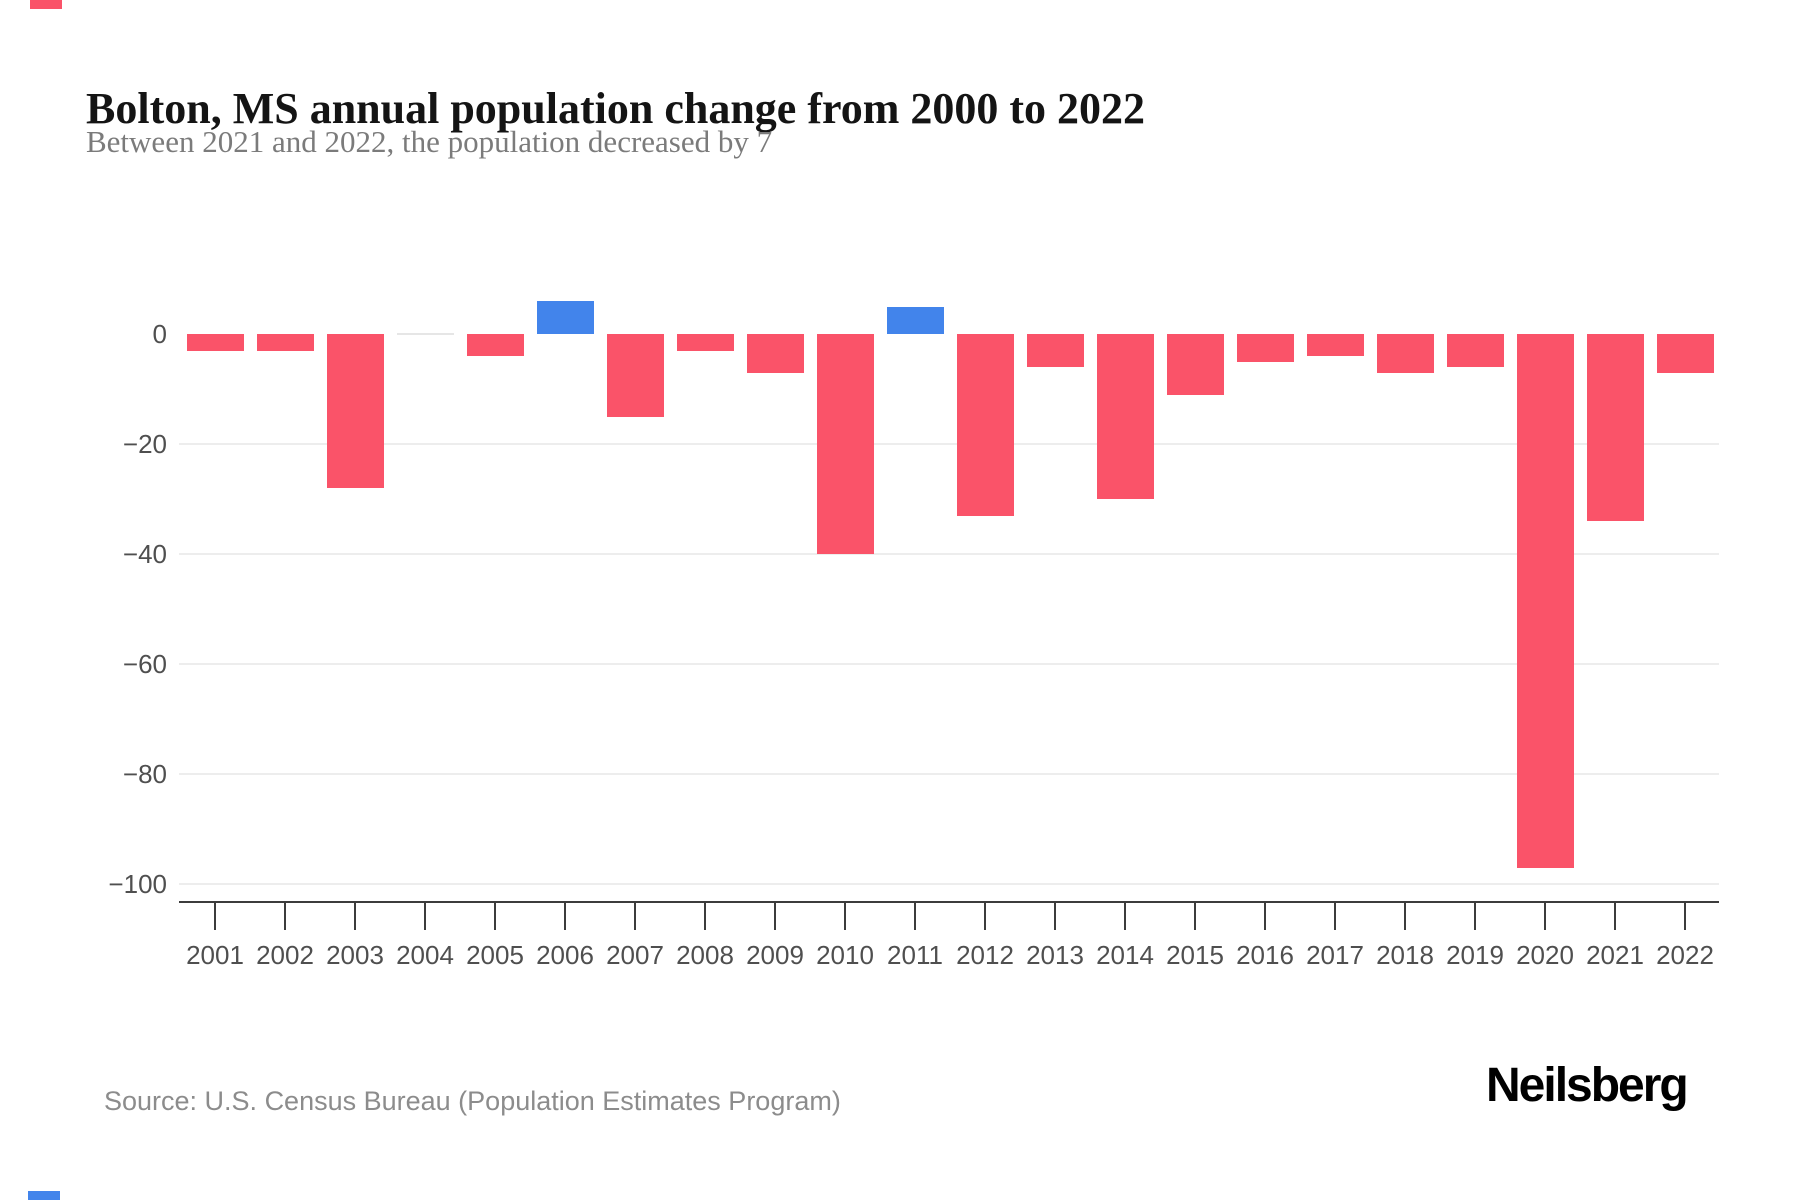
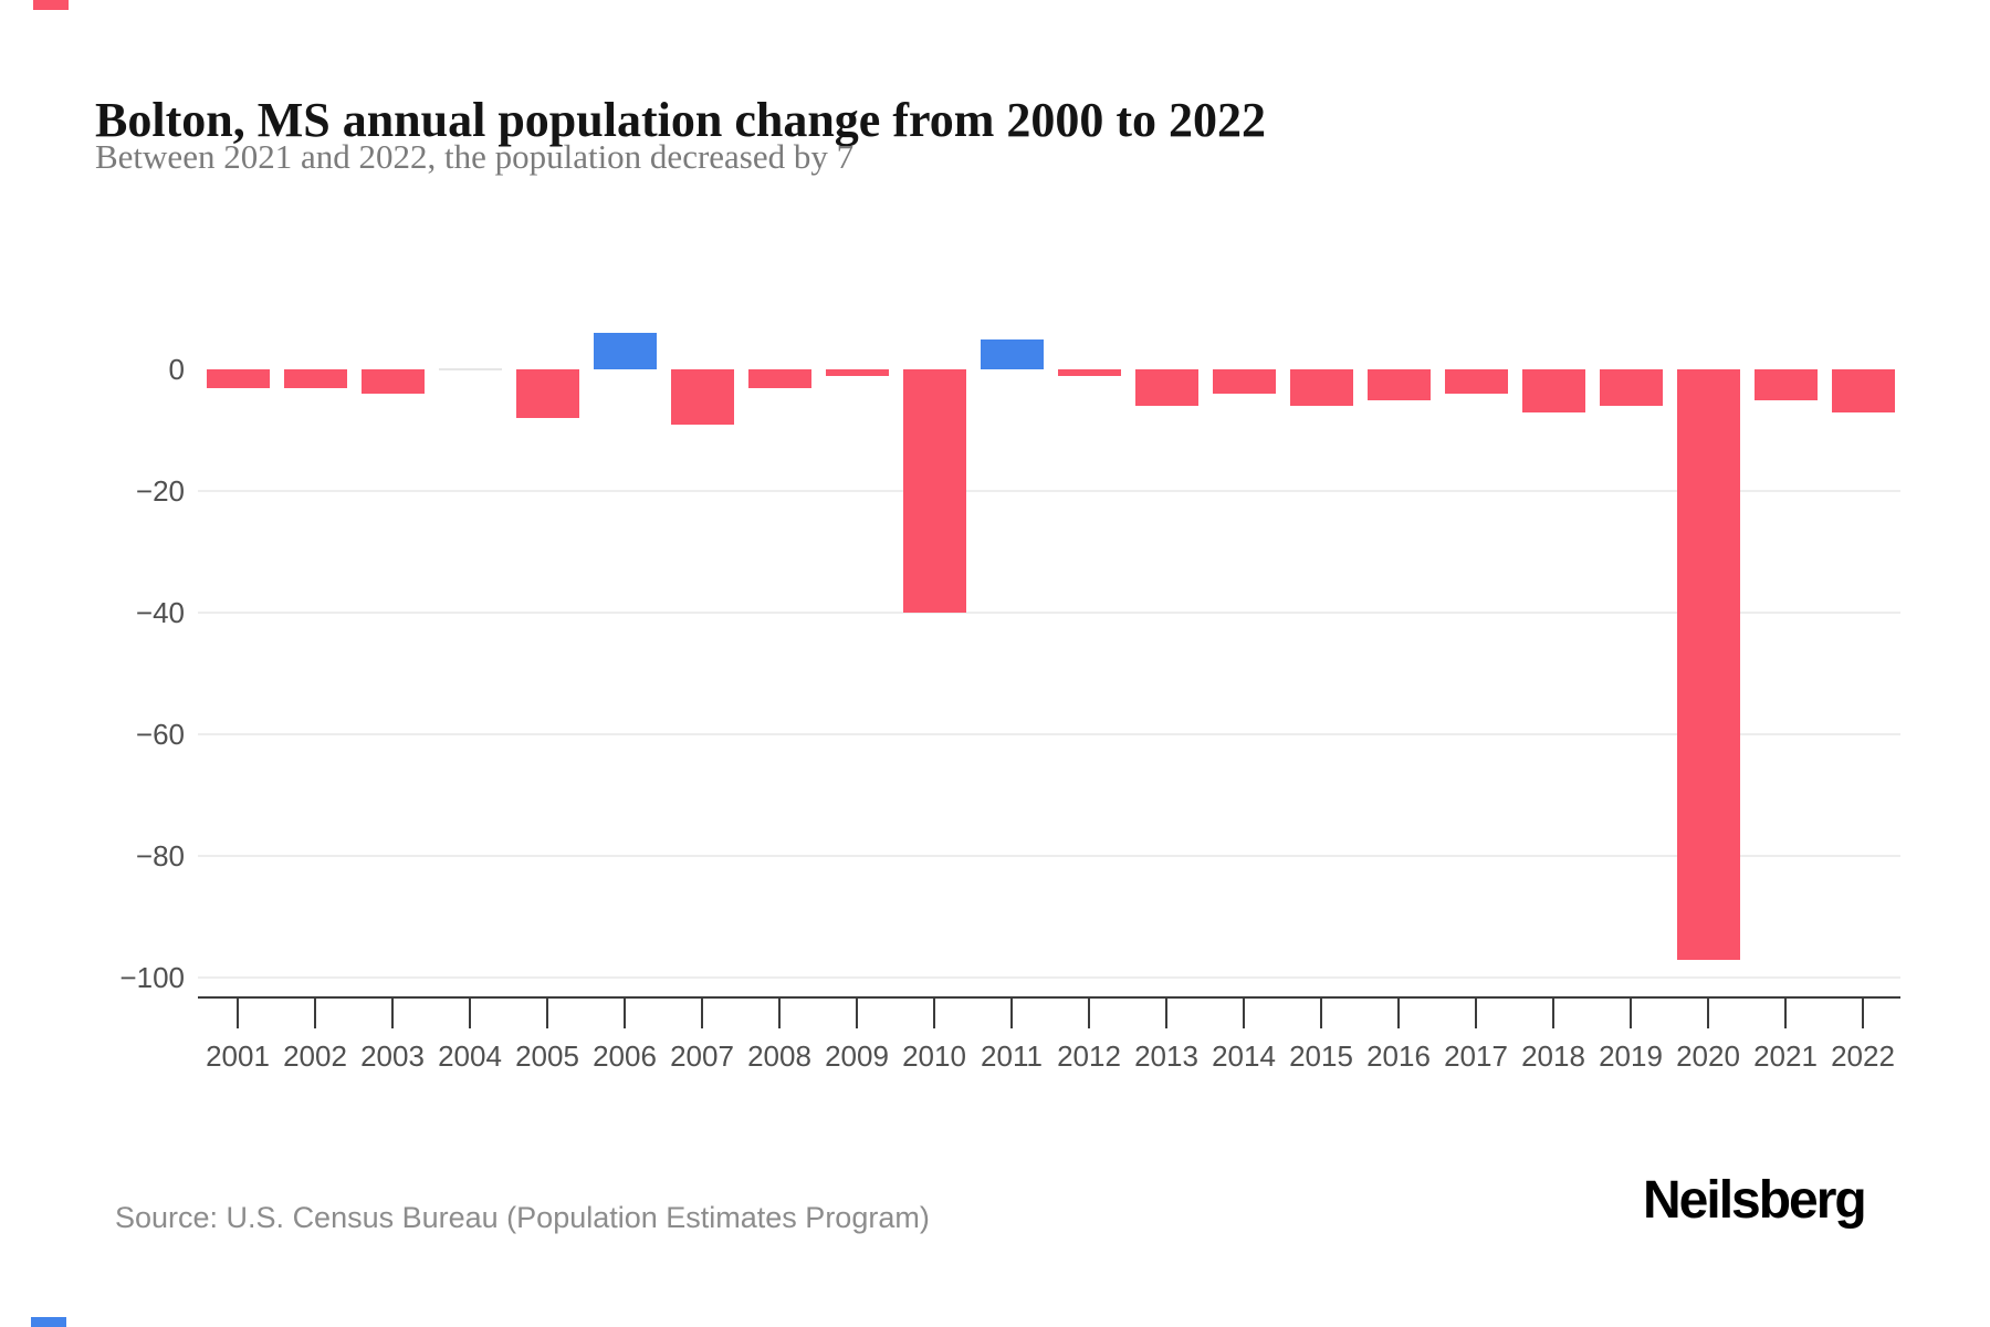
2003: -28 -> -4
2005: -4 -> -8
2007: -15 -> -9
2009: -7 -> -1
2012: -33 -> -1
2014: -30 -> -4
2015: -11 -> -6
2021: -34 -> -5
